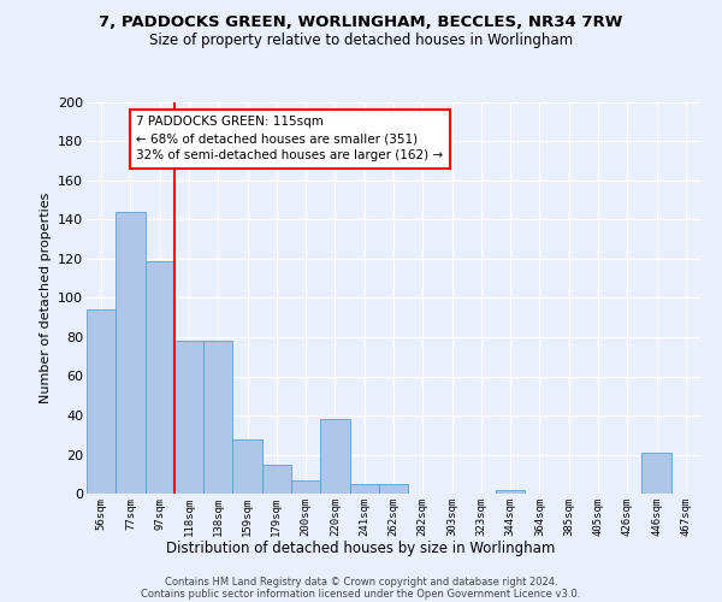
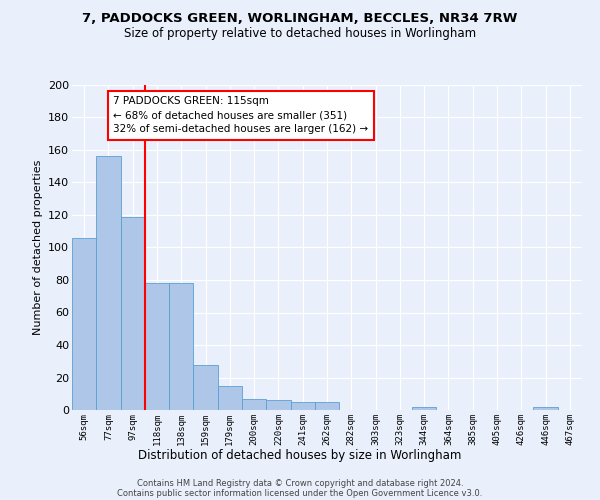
56sqm: 94 -> 106
77sqm: 144 -> 156
220sqm: 38 -> 6
446sqm: 21 -> 2
